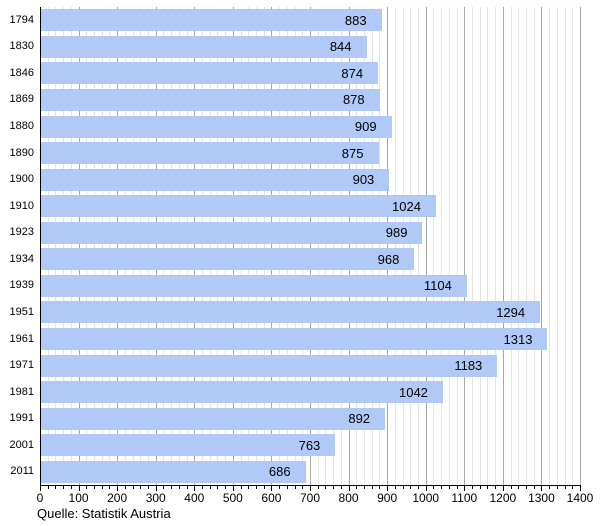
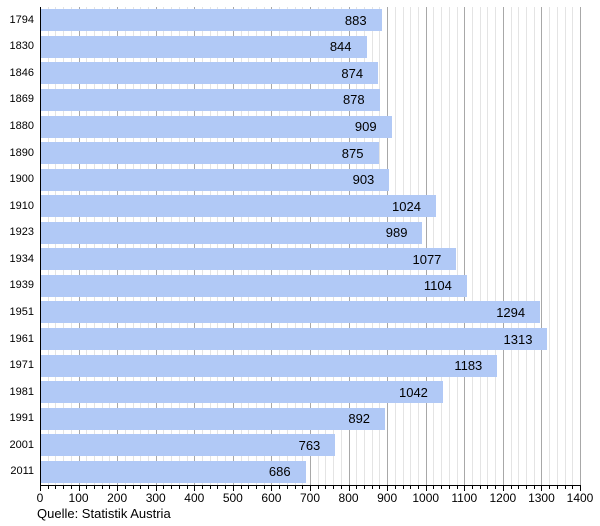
1934: 968 -> 1077
